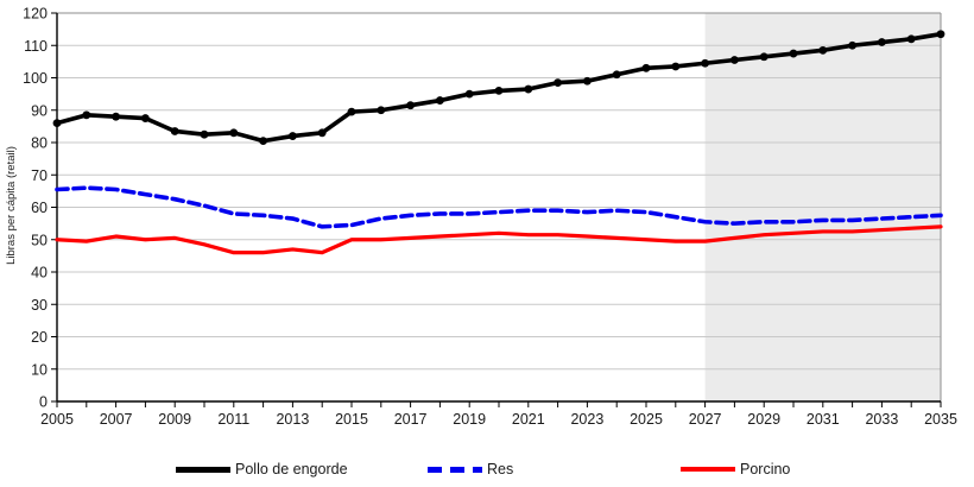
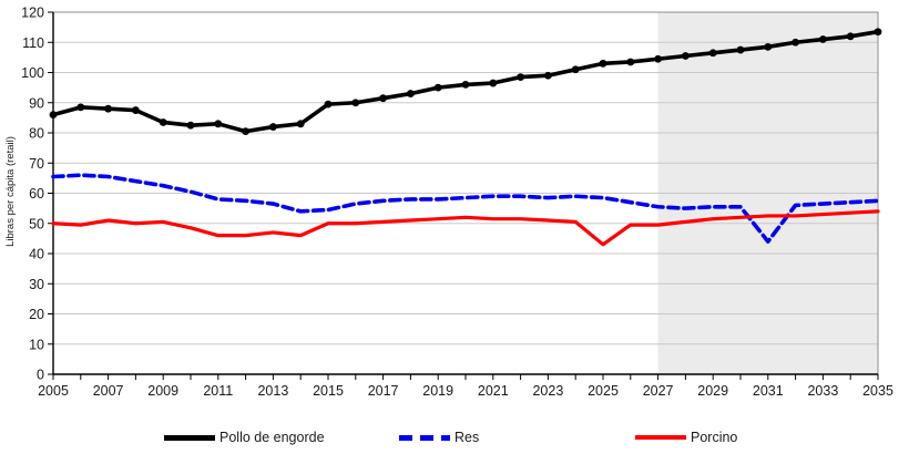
Porcino/2025: 50 -> 43
Res/2031: 56 -> 44
